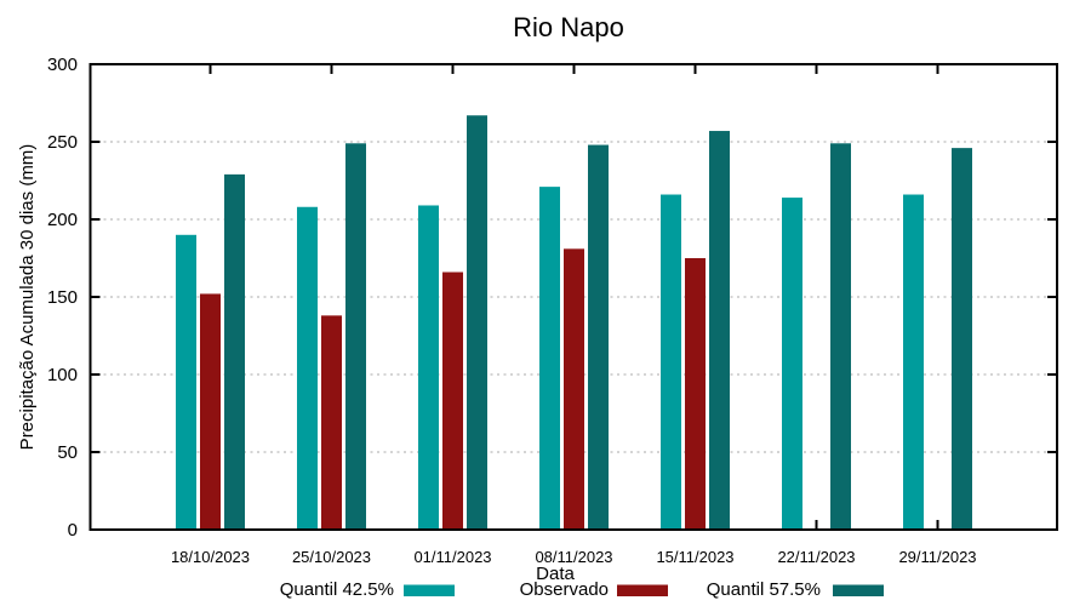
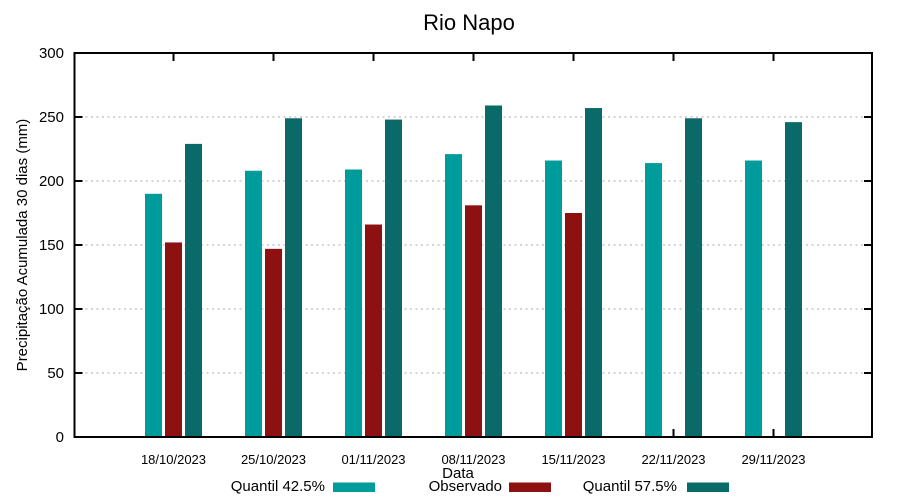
Observado/25/10/2023: 138 -> 147
Quantil 57.5%/01/11/2023: 267 -> 248
Quantil 57.5%/08/11/2023: 248 -> 259
